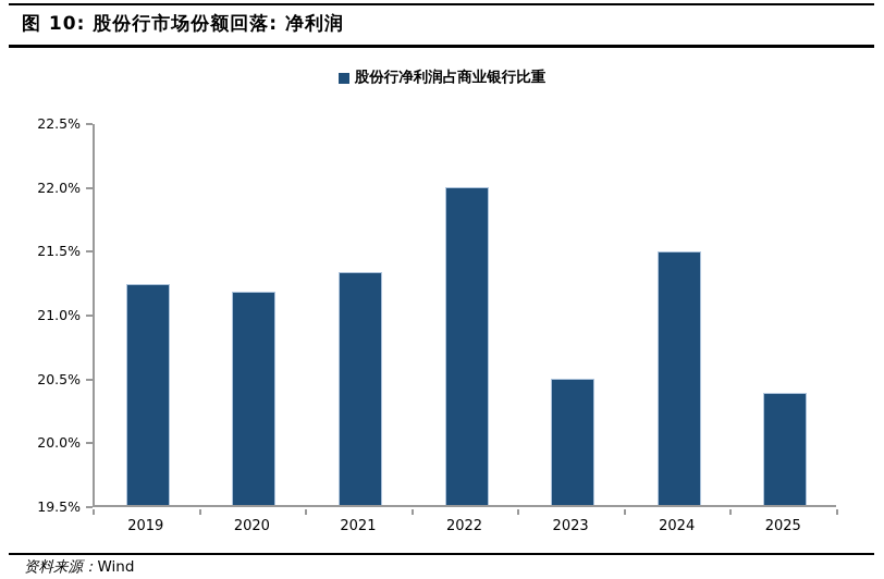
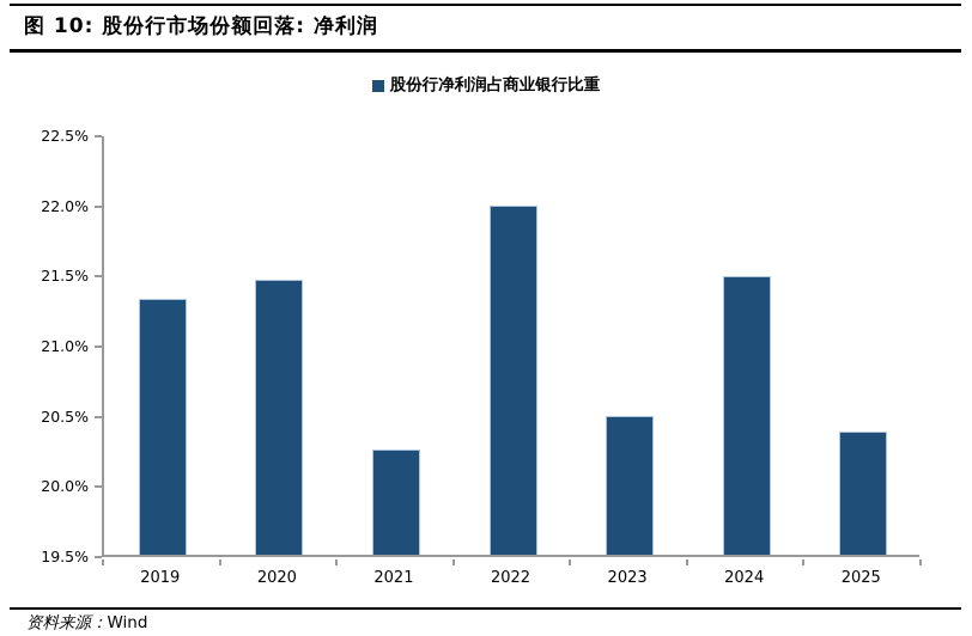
2019: 21.23% -> 21.32%
2020: 21.17% -> 21.46%
2021: 21.32% -> 20.25%
